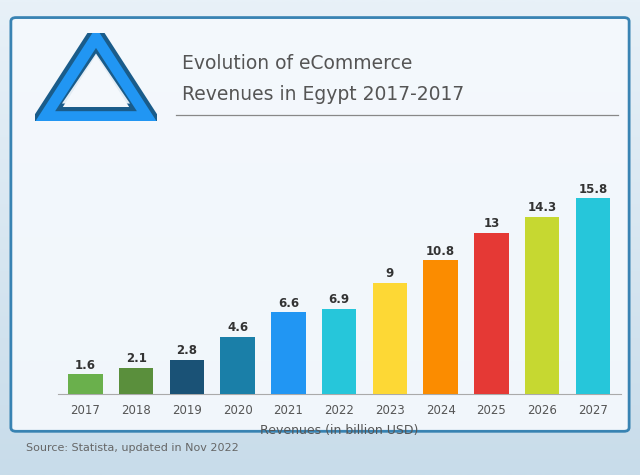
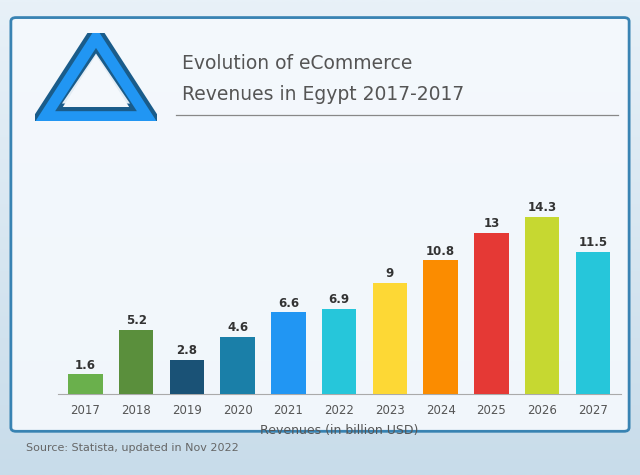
2018: 2.1 -> 5.2
2027: 15.8 -> 11.5
